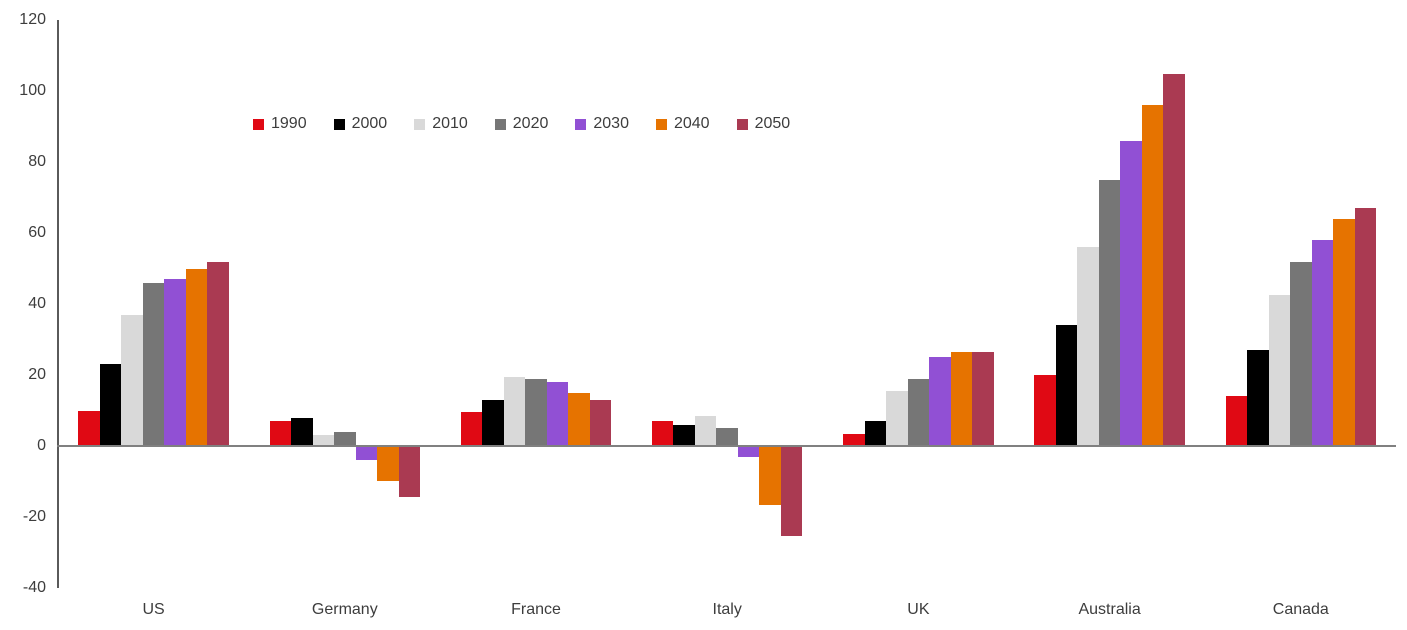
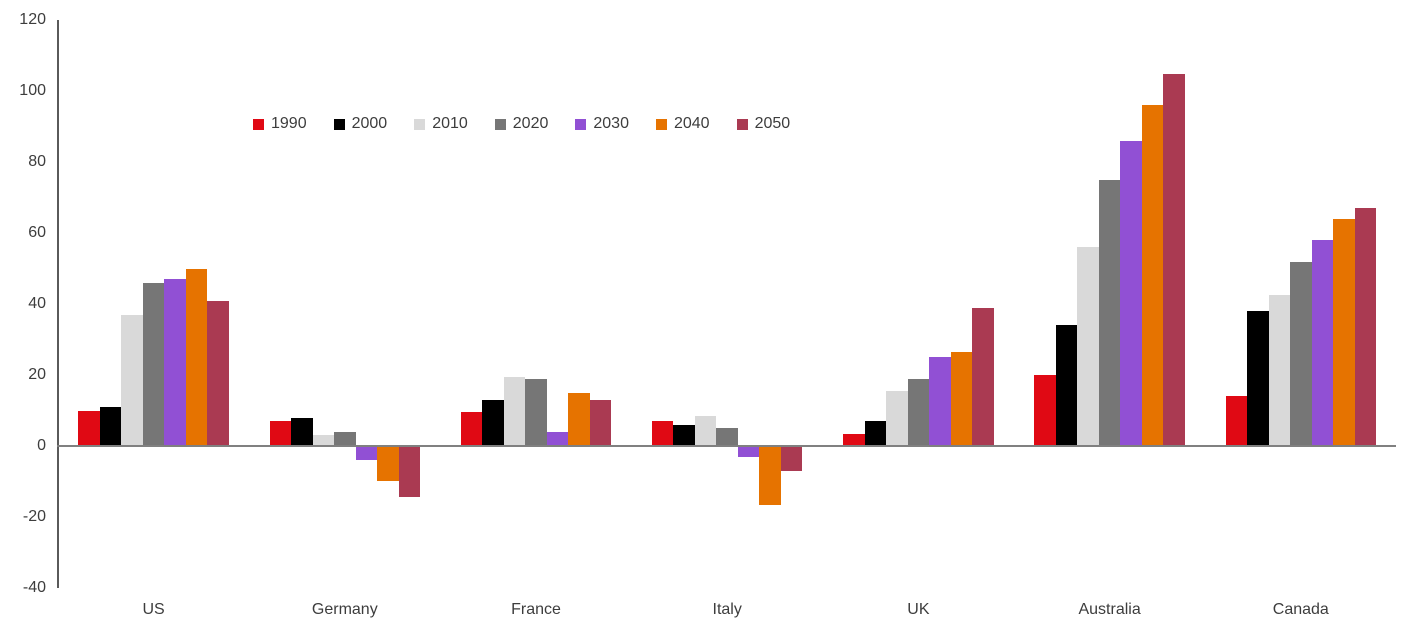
2000/US: 23 -> 11
2050/US: 52 -> 41
2030/France: 18 -> 4
2050/Italy: -26 -> -7
2050/UK: 26 -> 39
2000/Canada: 27 -> 38
